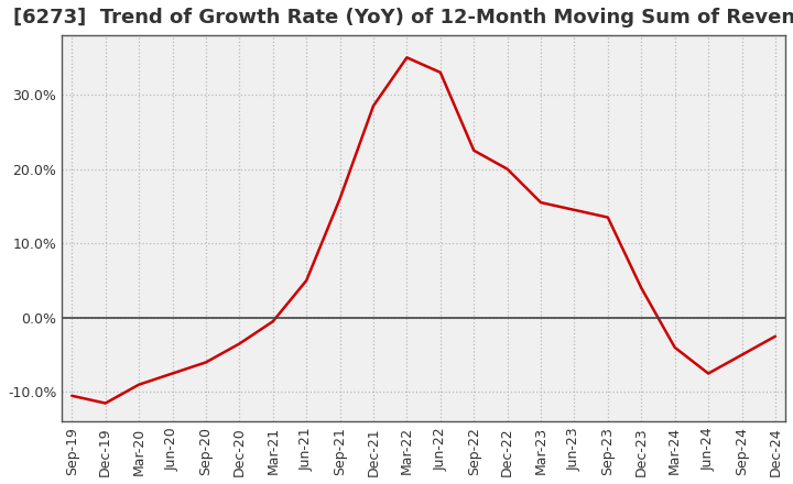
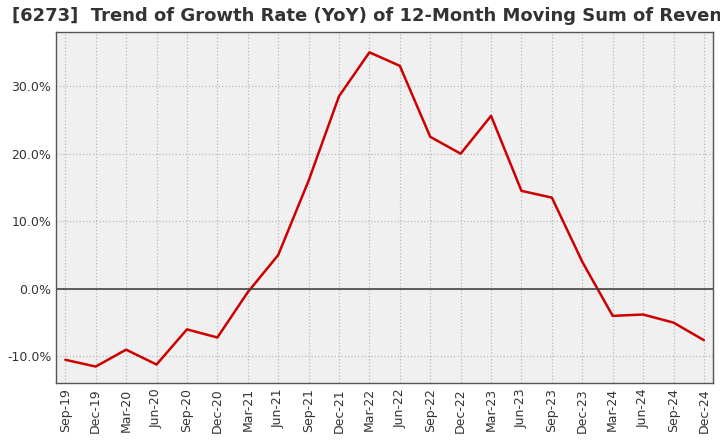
Jun-20: -7.5% -> -11.2%
Dec-20: -3.5% -> -7.2%
Mar-23: 15.5% -> 25.6%
Jun-24: -7.5% -> -3.8%
Dec-24: -2.5% -> -7.6%
